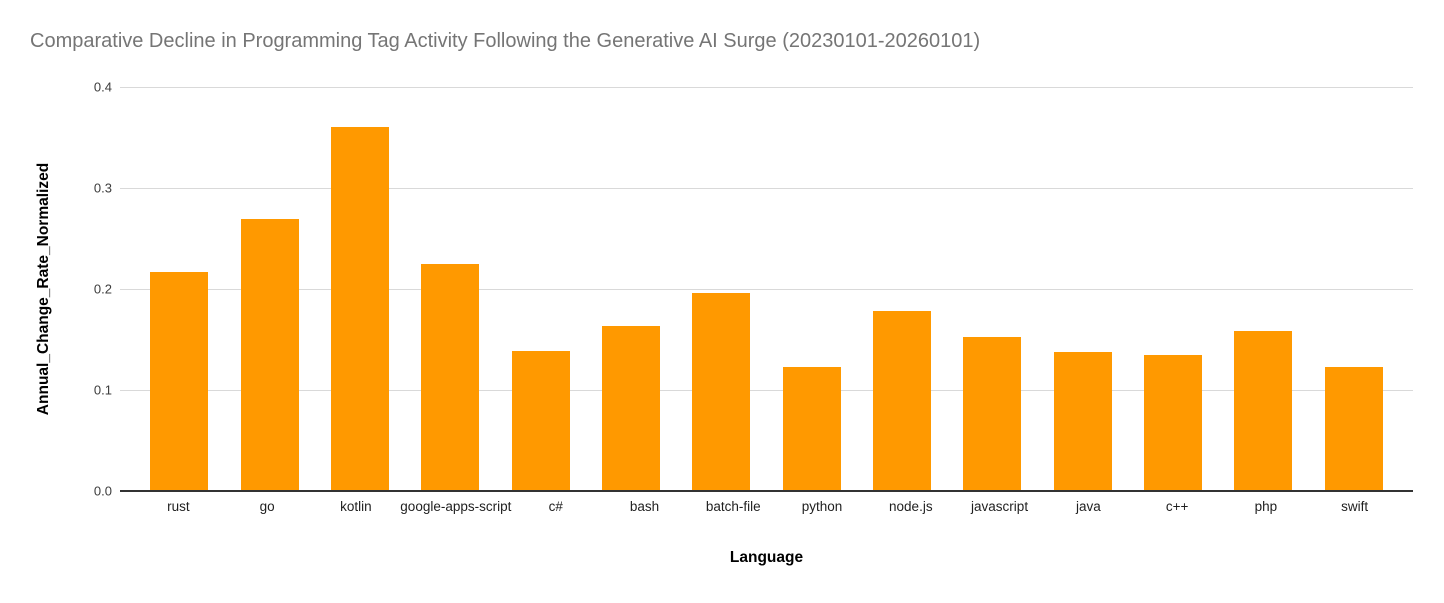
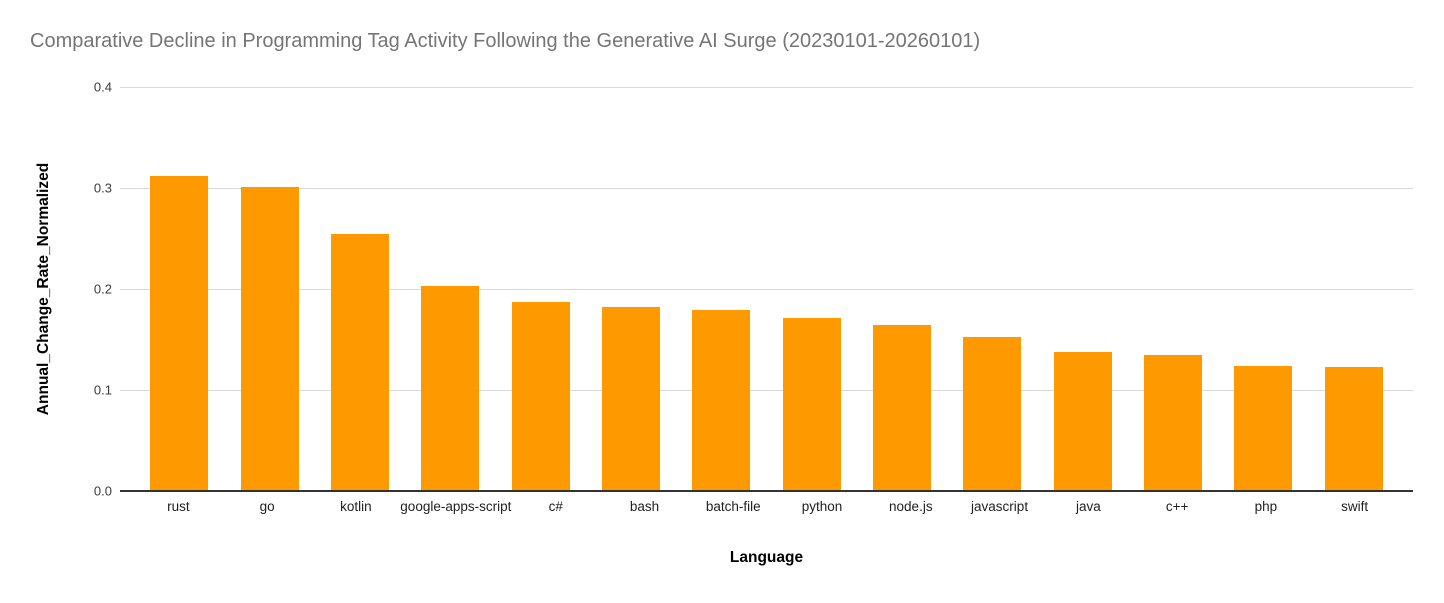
rust: 0.217 -> 0.312
go: 0.269 -> 0.301
kotlin: 0.360 -> 0.254
google-apps-script: 0.225 -> 0.203
c#: 0.139 -> 0.187
bash: 0.163 -> 0.182
batch-file: 0.196 -> 0.179
python: 0.123 -> 0.171
node.js: 0.178 -> 0.164
php: 0.158 -> 0.124
